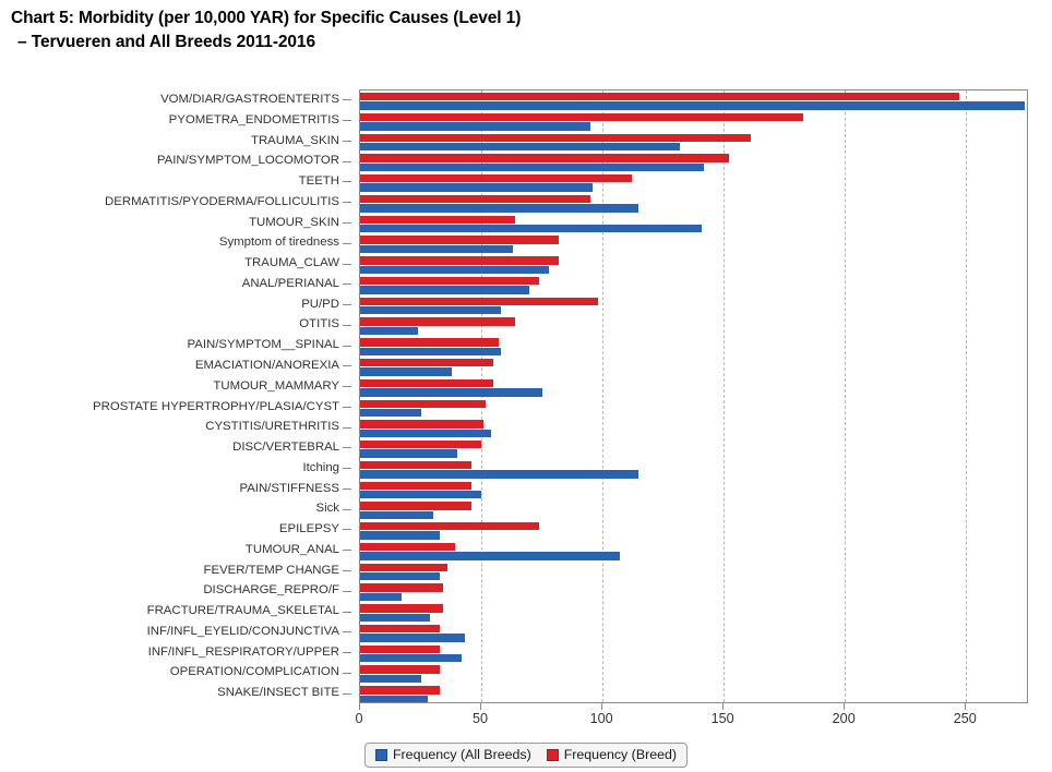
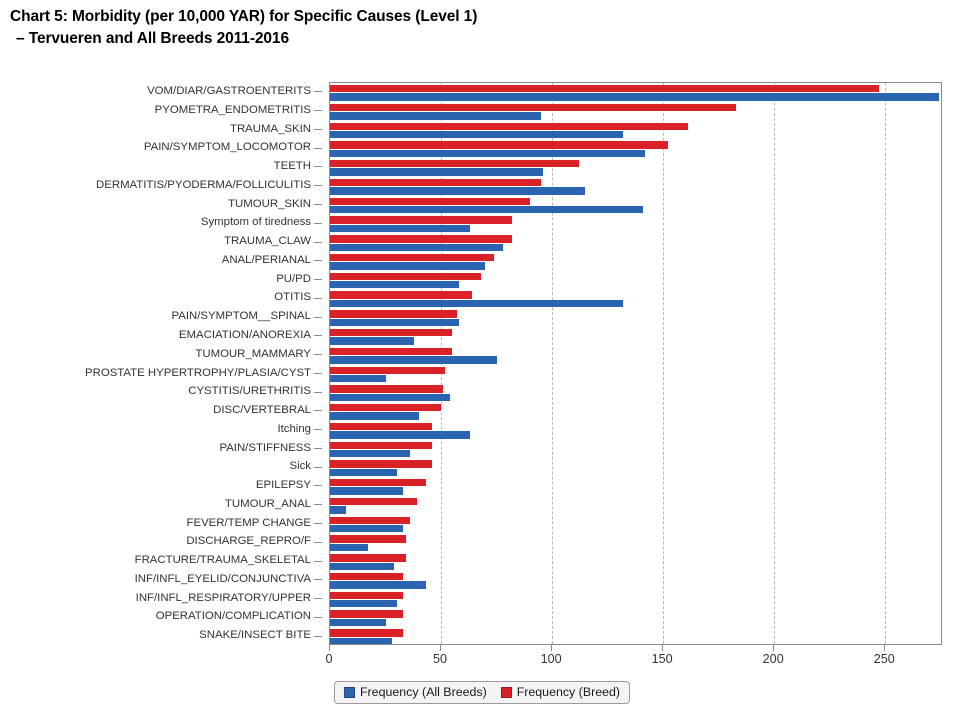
Frequency (Breed)/TUMOUR_SKIN: 64 -> 90
Frequency (Breed)/PU/PD: 98 -> 68
Frequency (All Breeds)/OTITIS: 24 -> 132
Frequency (All Breeds)/Itching: 115 -> 63
Frequency (All Breeds)/PAIN/STIFFNESS: 50 -> 36
Frequency (Breed)/EPILEPSY: 74 -> 43
Frequency (All Breeds)/TUMOUR_ANAL: 107 -> 7
Frequency (All Breeds)/INF/INFL_RESPIRATORY/UPPER: 42 -> 30
